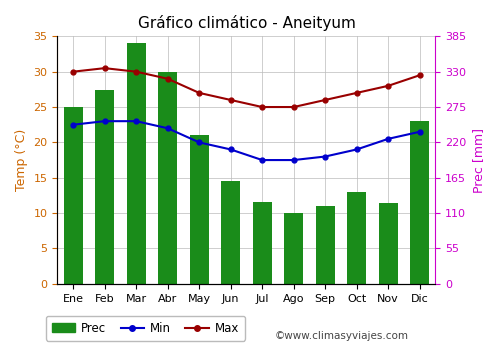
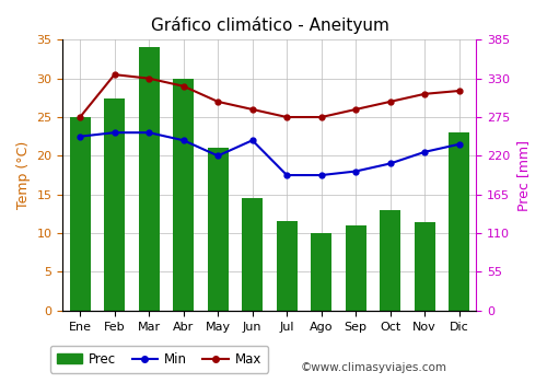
Max/Ene: 30.0 -> 25.0
Min/Jun: 19.0 -> 22.0
Max/Dic: 29.5 -> 28.4
